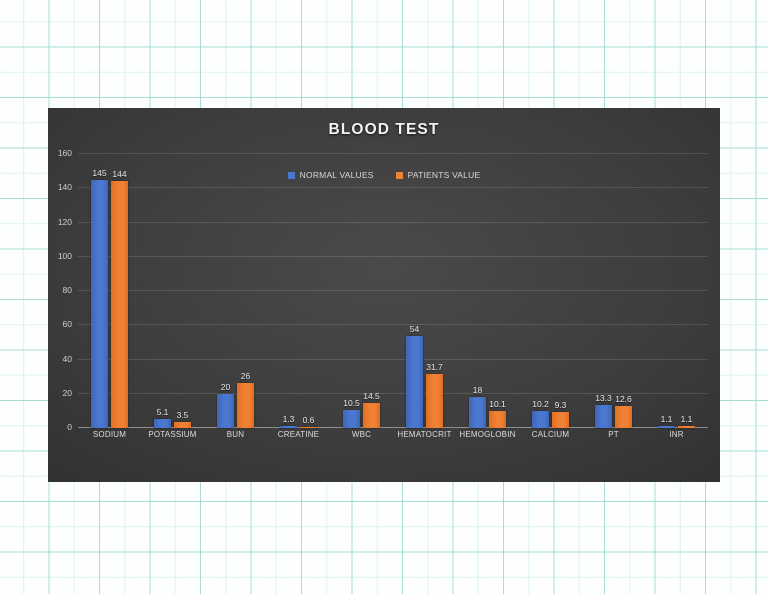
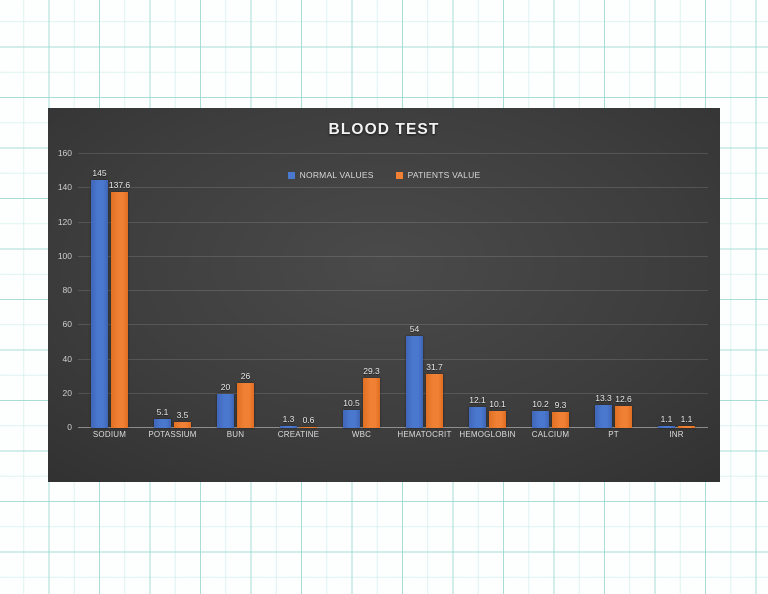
PATIENTS VALUE/SODIUM: 144 -> 137.6
PATIENTS VALUE/WBC: 14.5 -> 29.3
NORMAL VALUES/HEMOGLOBIN: 18 -> 12.1
